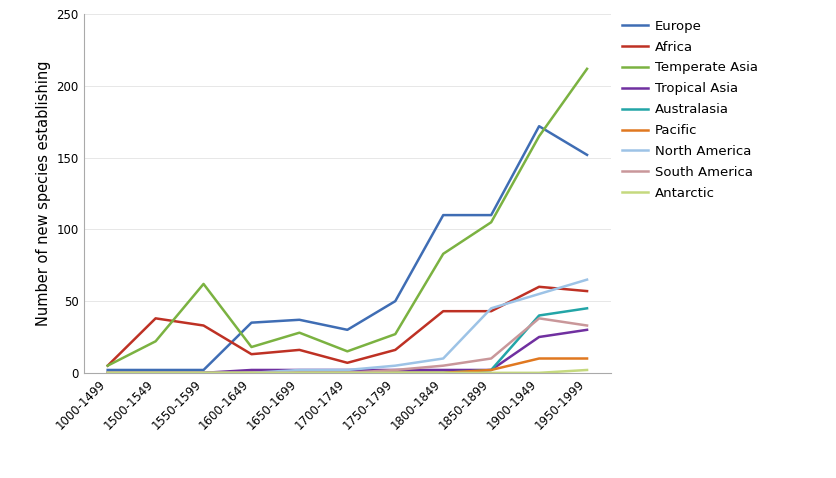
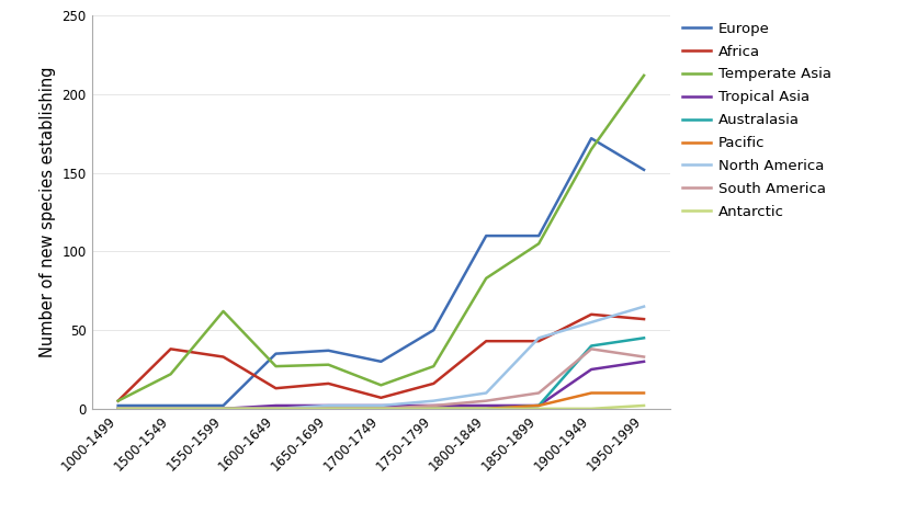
Temperate Asia/1600-1649: 18 -> 27
